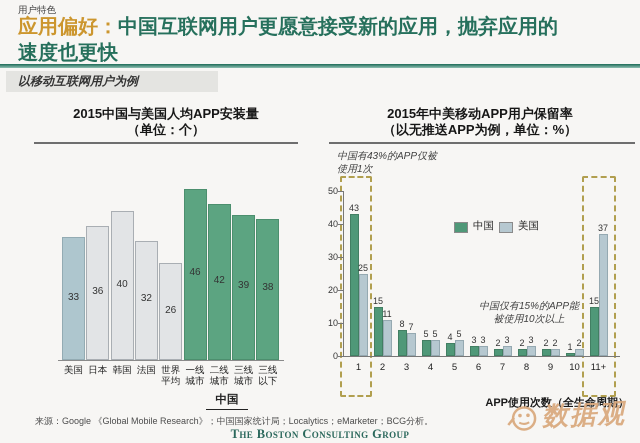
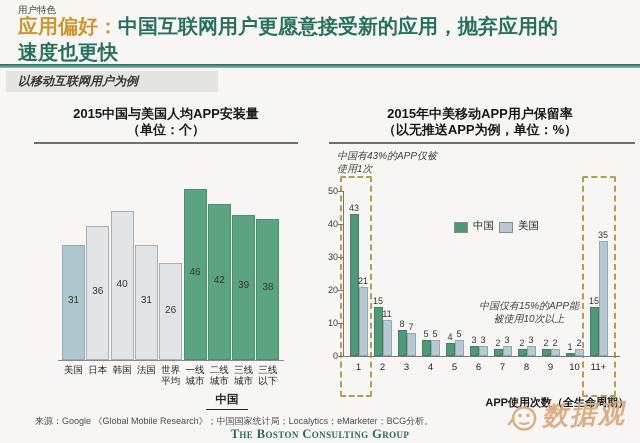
2015中国与美国人均APP安装量/美国: 33 -> 31
2015中国与美国人均APP安装量/法国: 32 -> 31
2015年中美移动APP用户保留率/美国/1: 25 -> 21
2015年中美移动APP用户保留率/美国/11+: 37 -> 35
